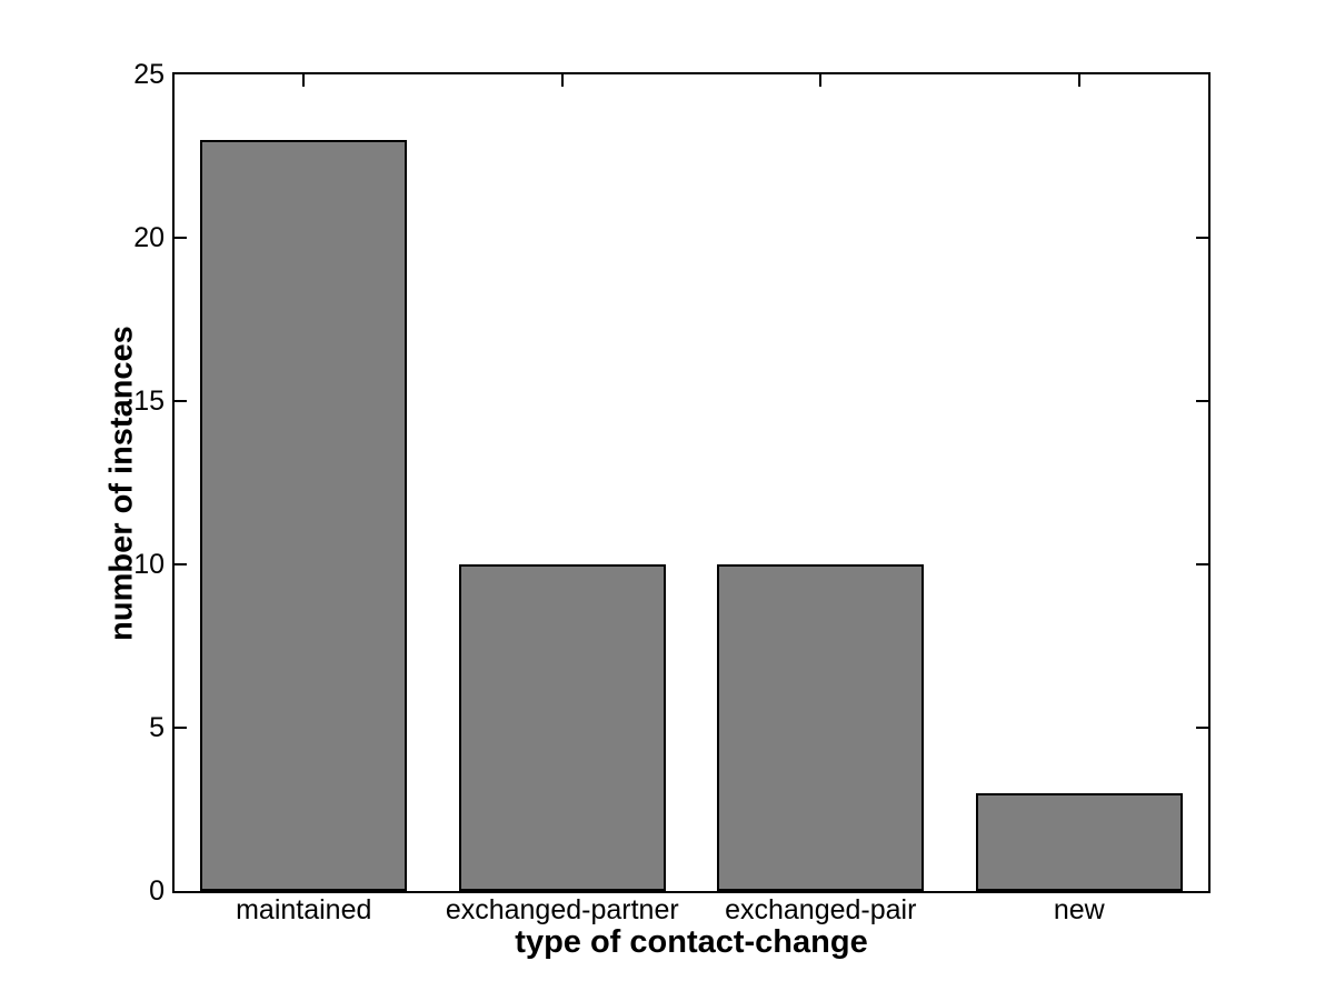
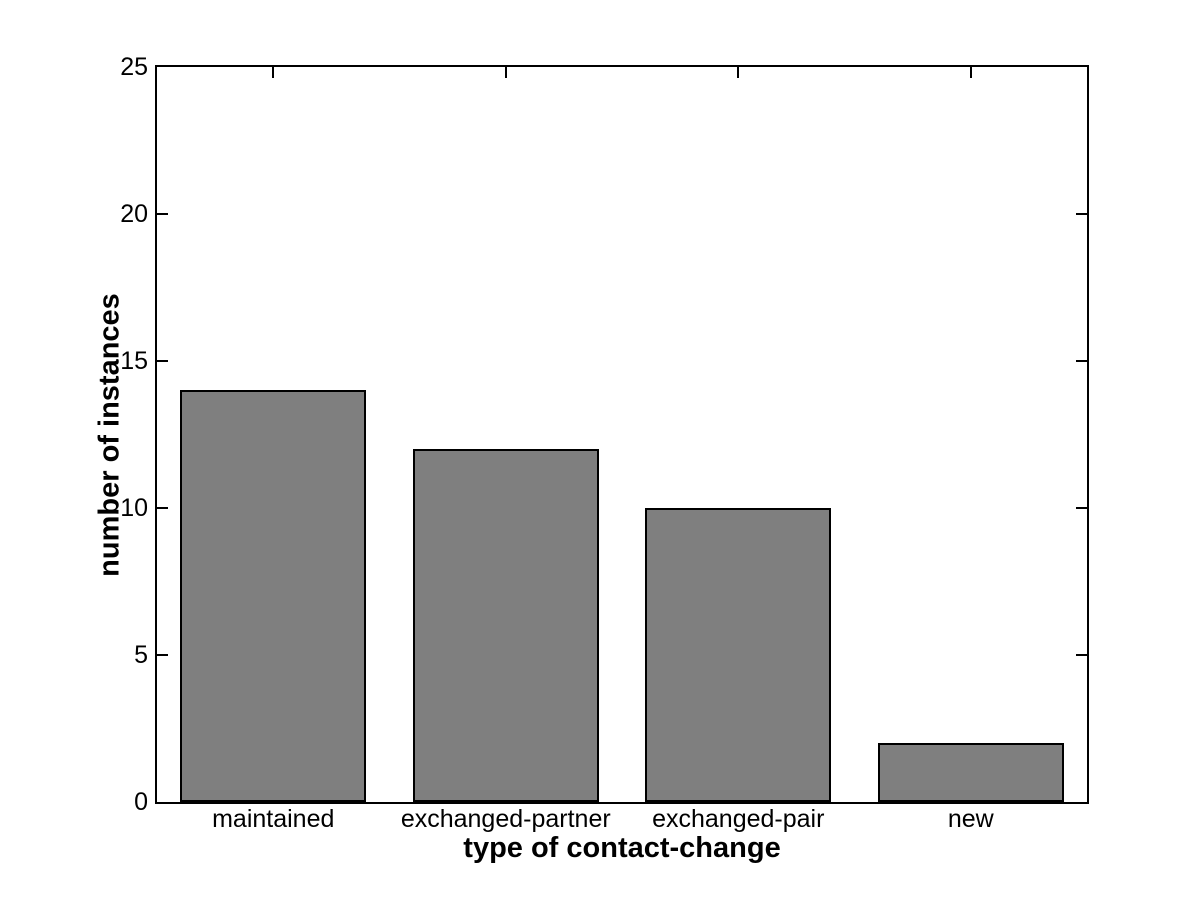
maintained: 23 -> 14
exchanged-partner: 10 -> 12
new: 3 -> 2
